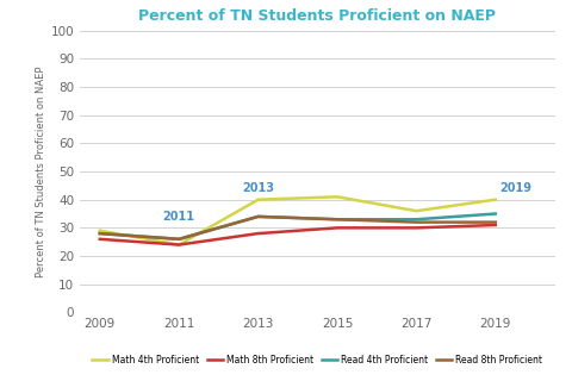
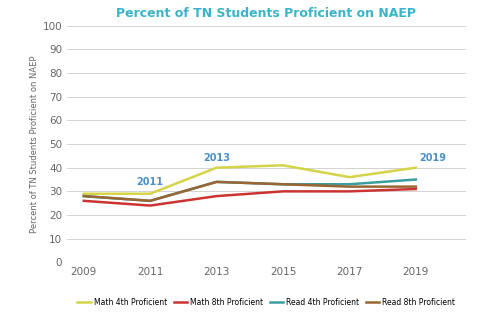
Math 4th Proficient/2011: 24 -> 29
